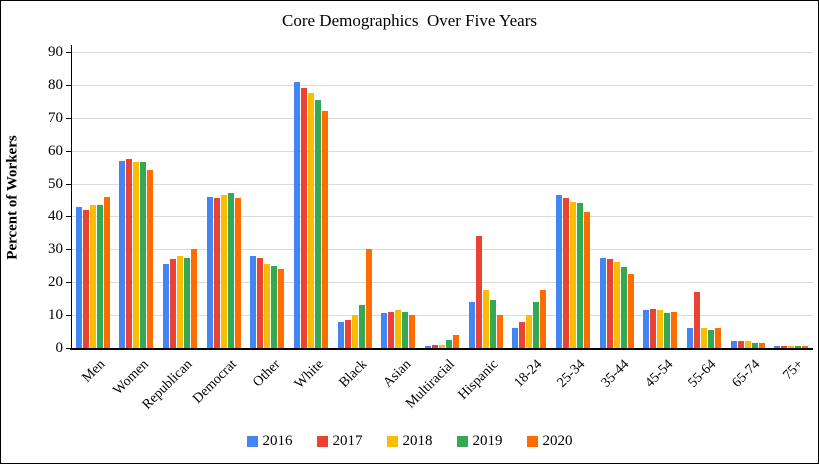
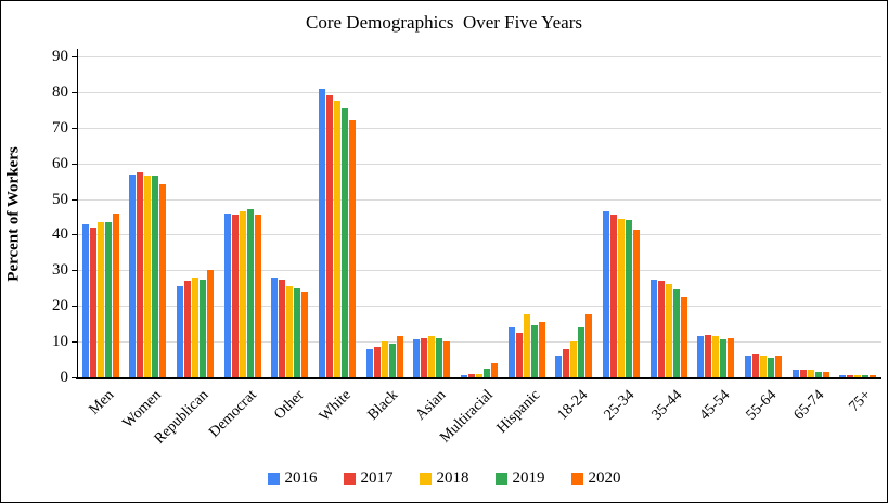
2019/Black: 13 -> 10
2020/Black: 30 -> 12
2017/Hispanic: 34 -> 12
2020/Hispanic: 10 -> 16
2017/55-64: 17 -> 6
